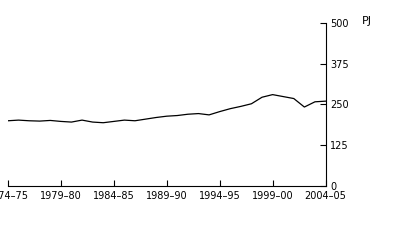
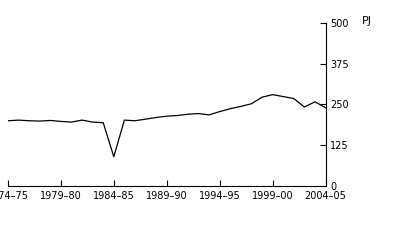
1984–85: 198 -> 90
2004–05: 260 -> 240
